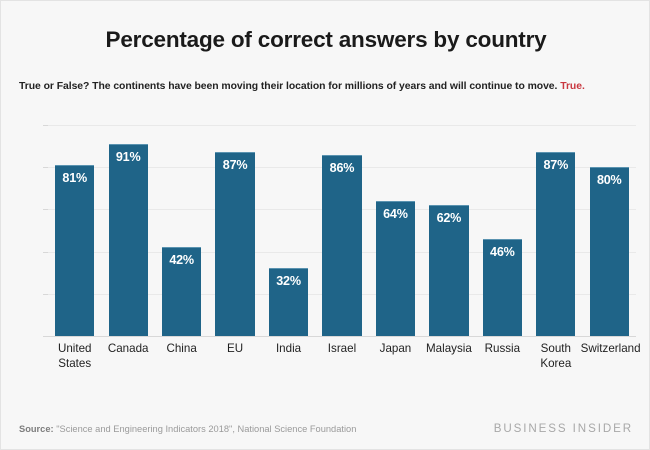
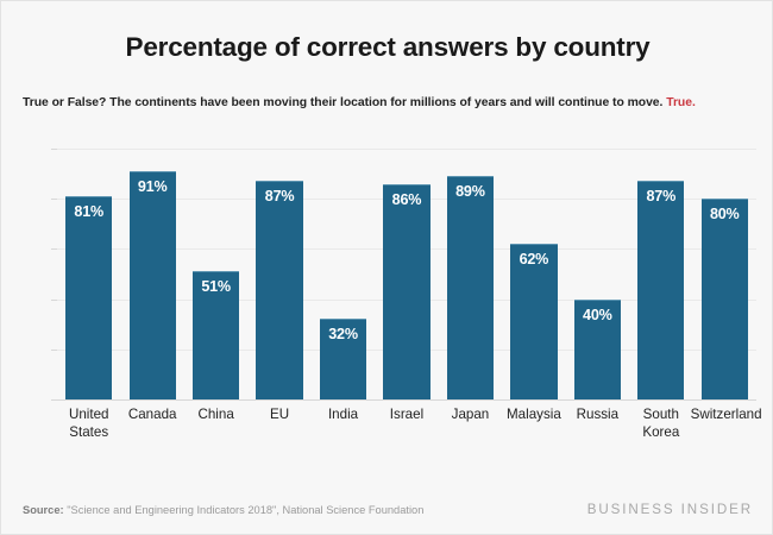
China: 42% -> 51%
Japan: 64% -> 89%
Russia: 46% -> 40%
